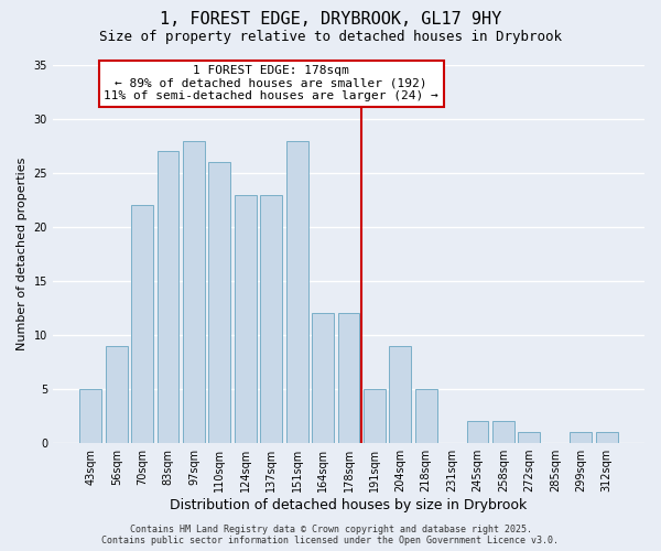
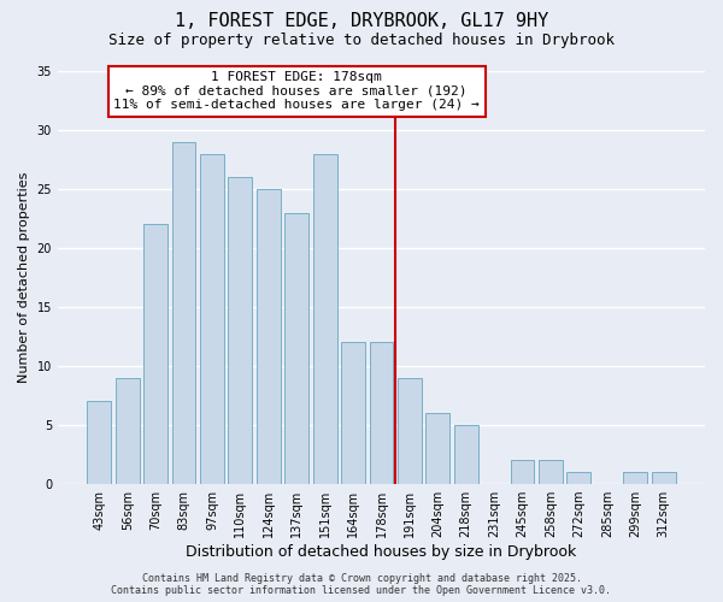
43sqm: 5 -> 7
83sqm: 27 -> 29
124sqm: 23 -> 25
191sqm: 5 -> 9
204sqm: 9 -> 6
